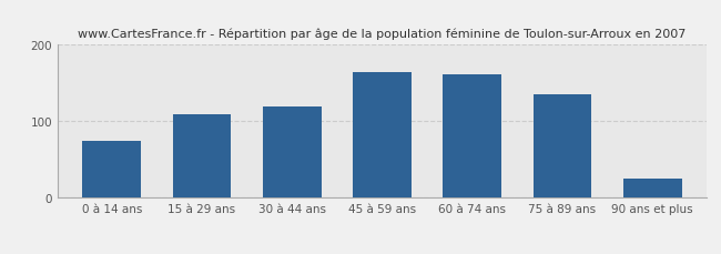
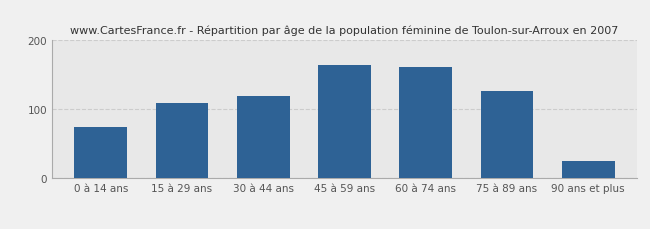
75 à 89 ans: 135 -> 126
